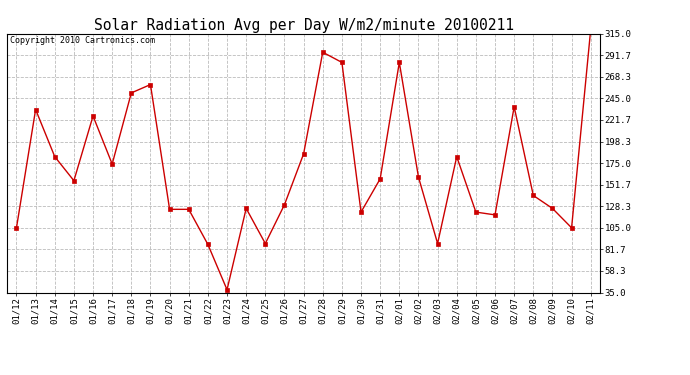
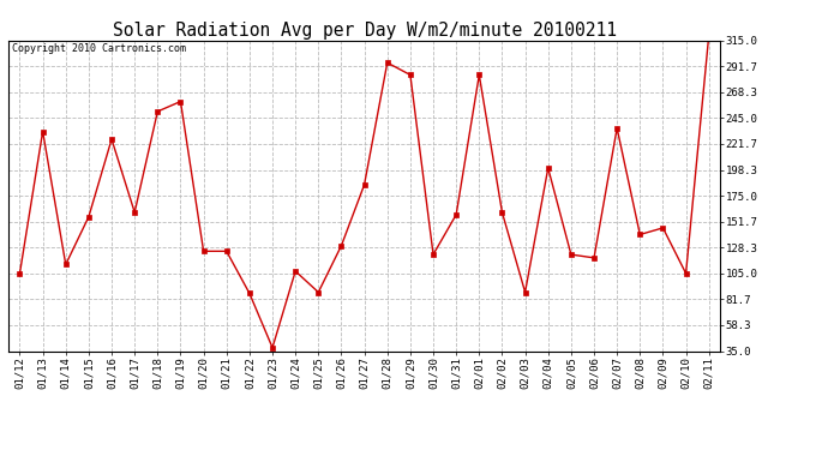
01/14: 182 -> 113
01/17: 174 -> 160
01/24: 126 -> 107
02/04: 182 -> 200
02/09: 126 -> 146
